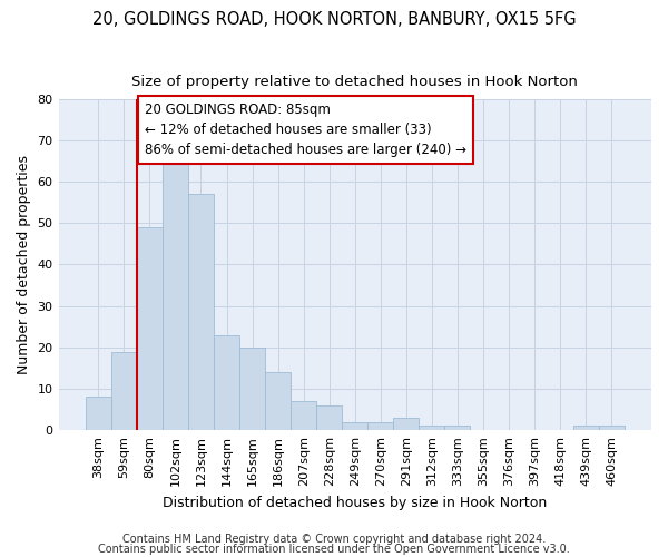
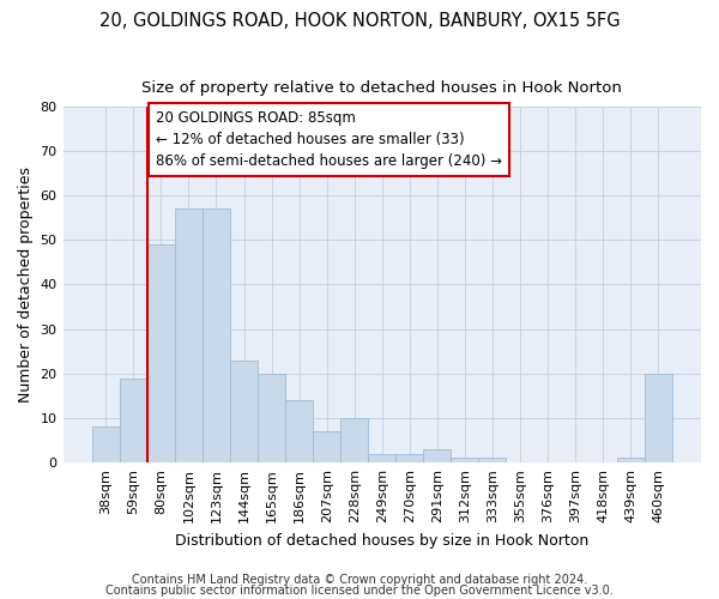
102sqm: 65 -> 57
228sqm: 6 -> 10
460sqm: 1 -> 20
